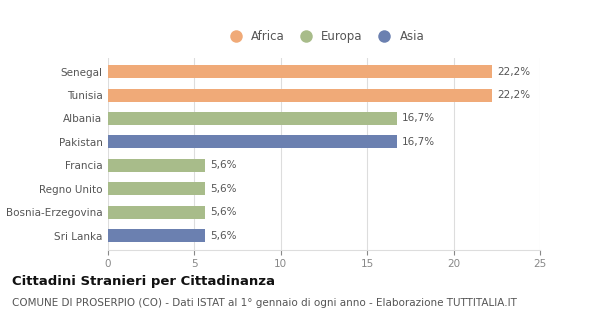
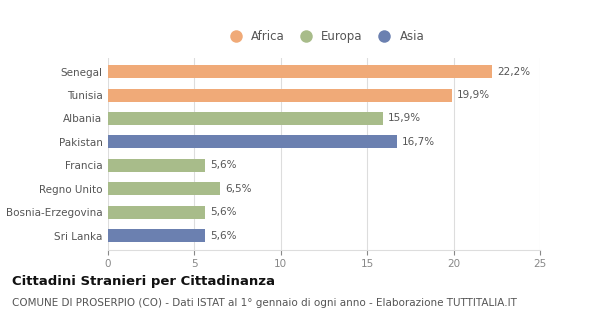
Tunisia: 22,2% -> 19,9%
Albania: 16,7% -> 15,9%
Regno Unito: 5,6% -> 6,5%
